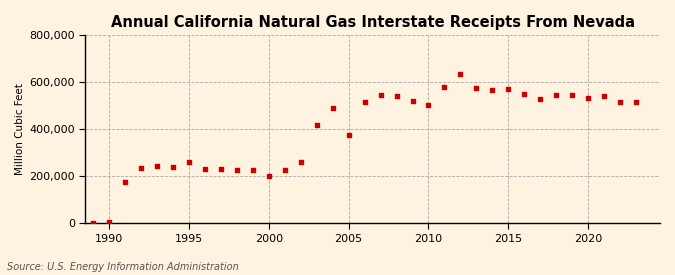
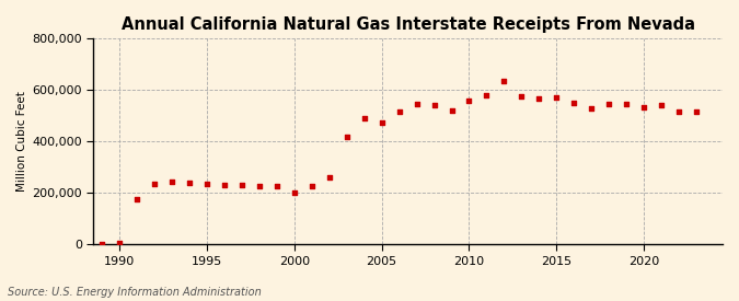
1995: 260,000 -> 235,000
2005: 375,000 -> 475,000
2010: 505,000 -> 560,000
